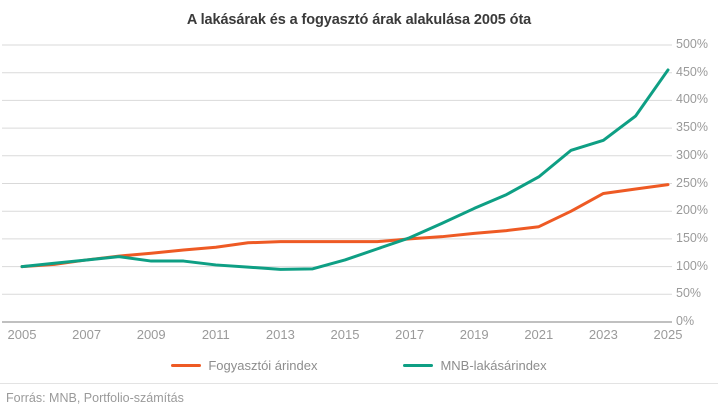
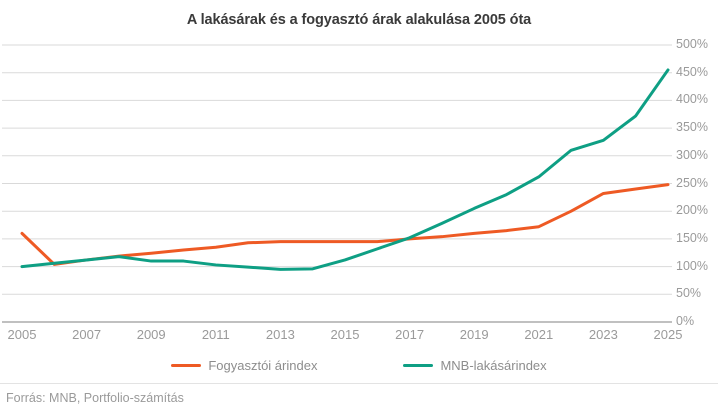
Fogyasztói árindex/2005: 100% -> 160%
